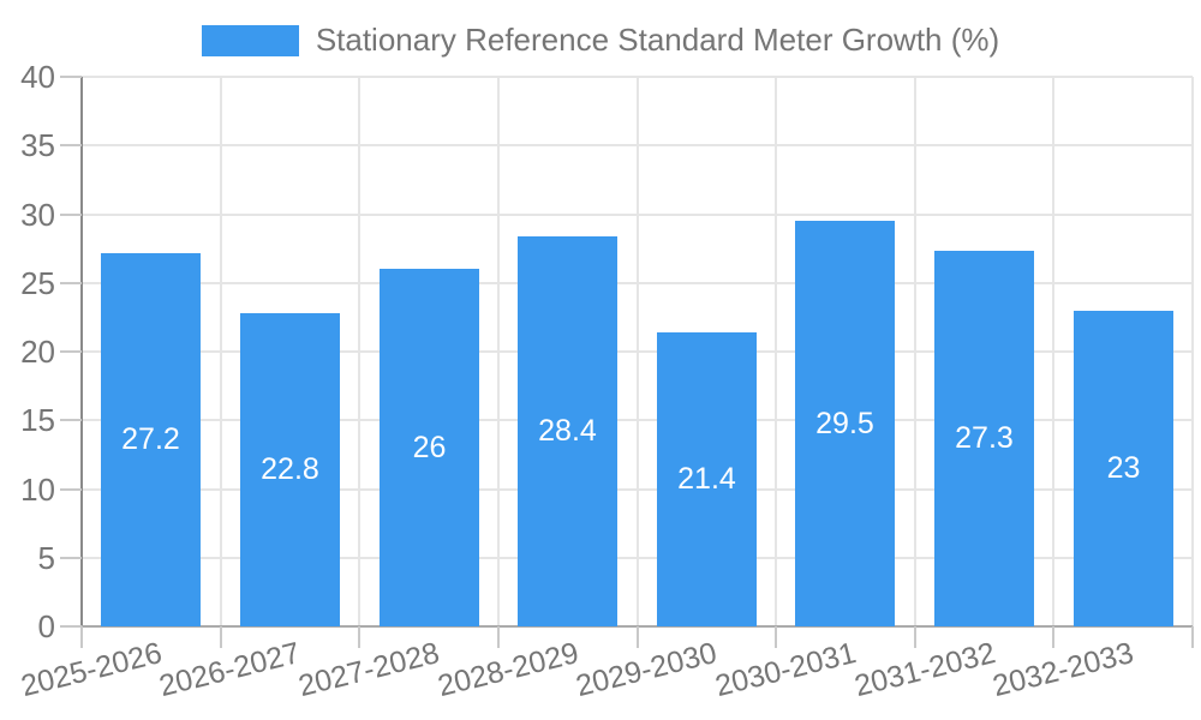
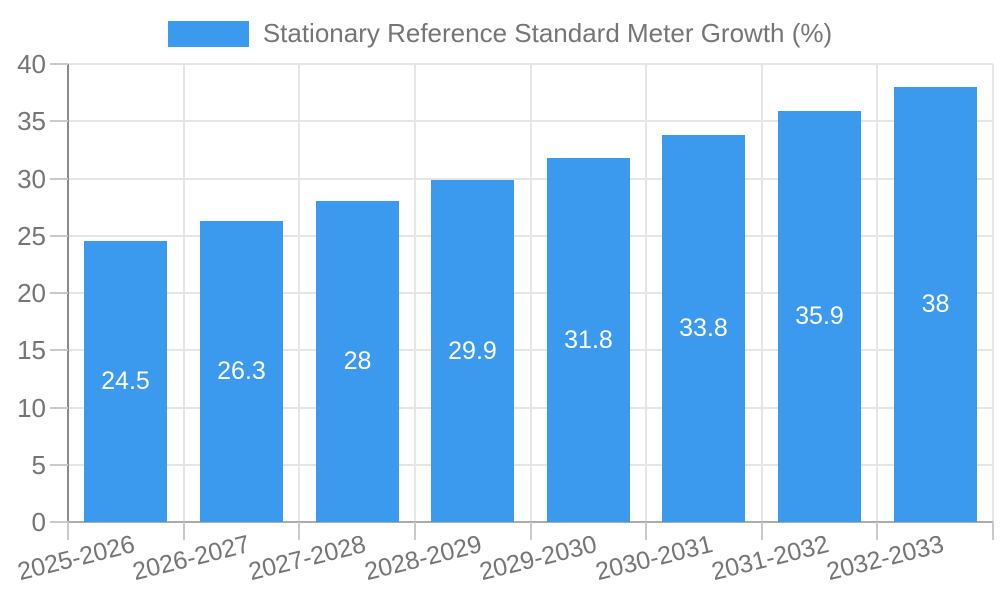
2025-2026: 27.2 -> 24.5
2026-2027: 22.8 -> 26.3
2027-2028: 26 -> 28
2028-2029: 28.4 -> 29.9
2029-2030: 21.4 -> 31.8
2030-2031: 29.5 -> 33.8
2031-2032: 27.3 -> 35.9
2032-2033: 23 -> 38
